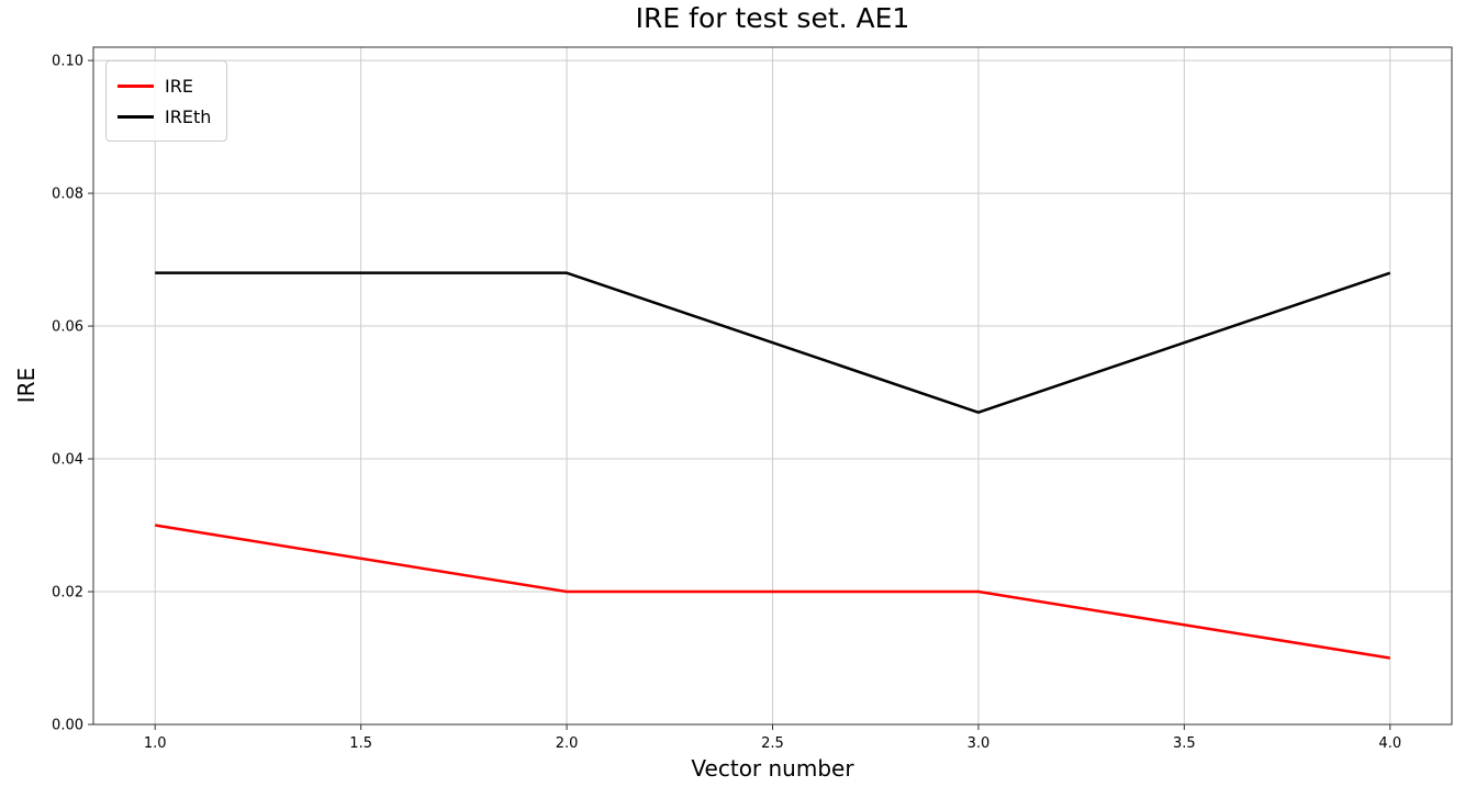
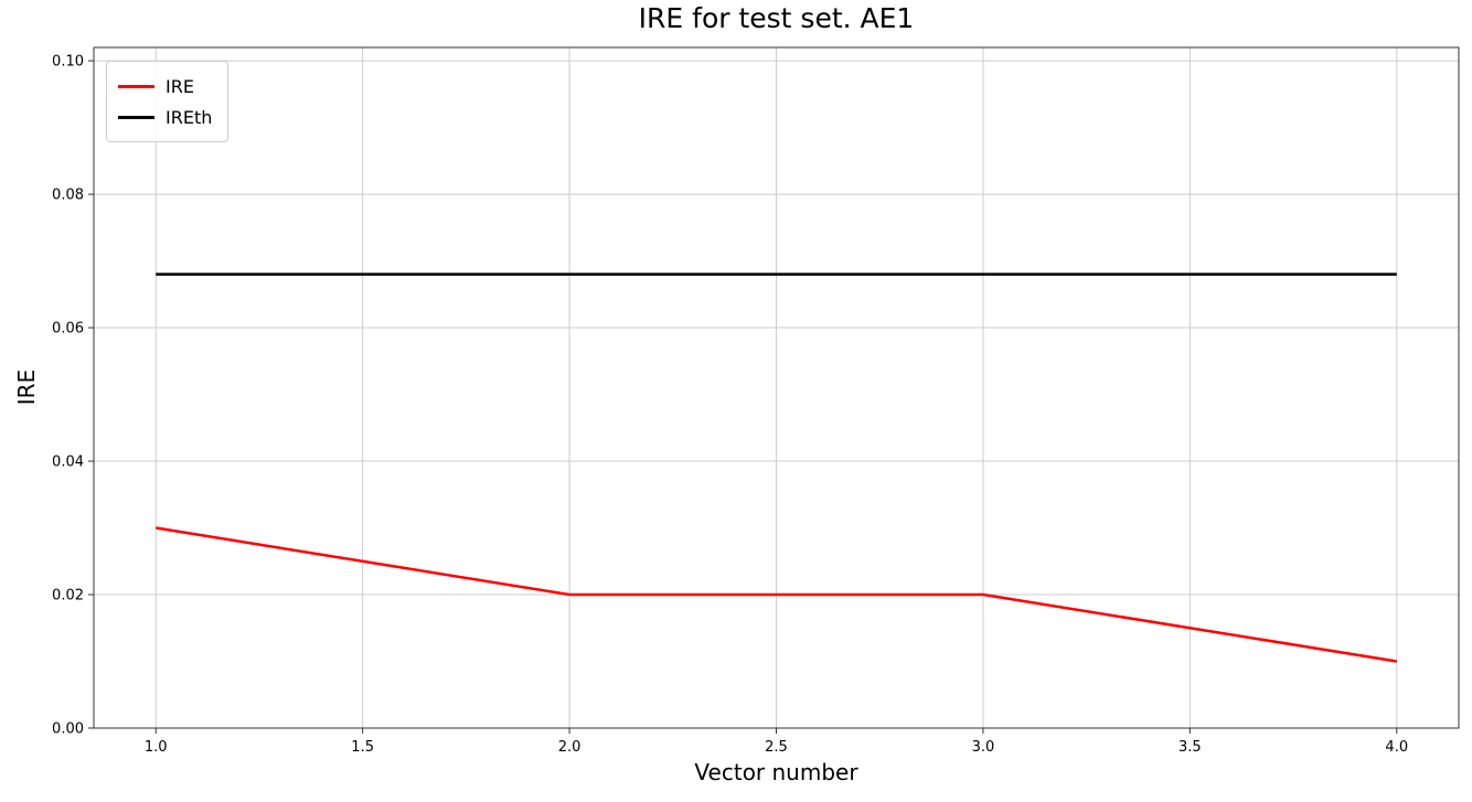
IREth/3.0: 0.047 -> 0.068
